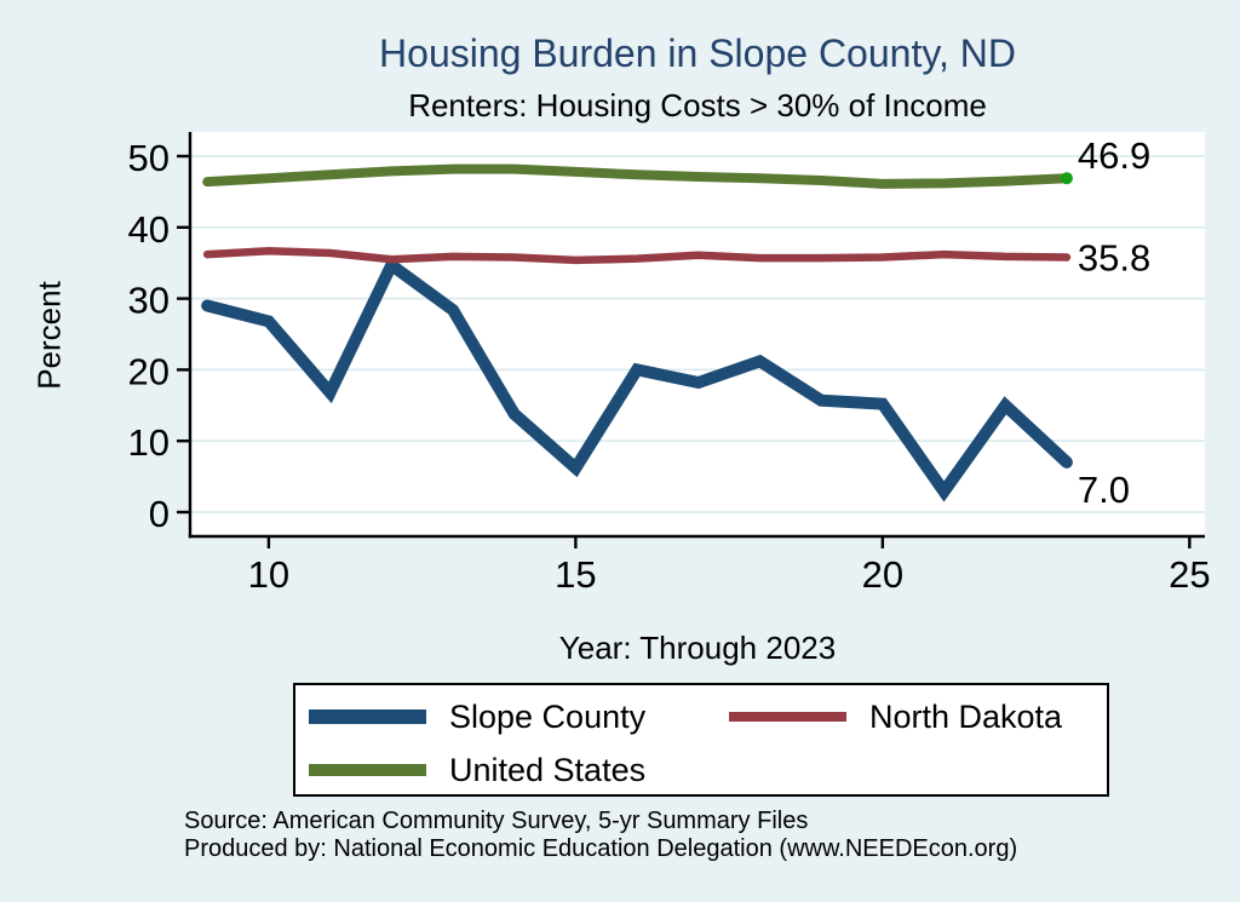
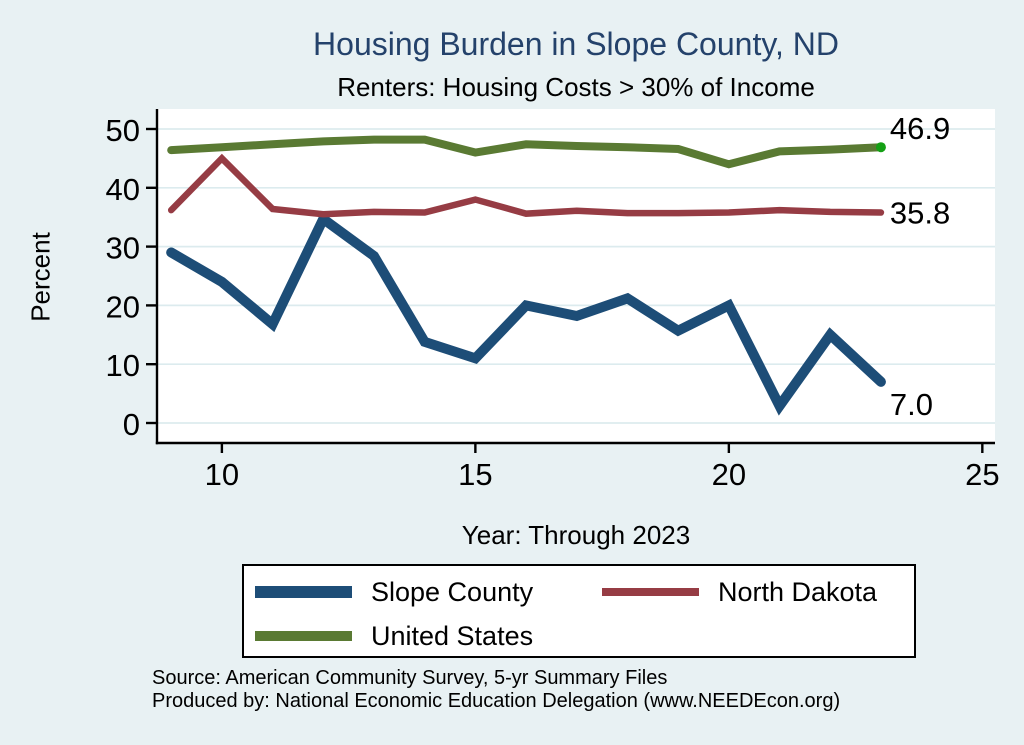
Slope County/10: 27 -> 24
North Dakota/10: 37 -> 45
Slope County/15: 6 -> 11
North Dakota/15: 35 -> 38
United States/15: 48 -> 46
Slope County/20: 15 -> 20
United States/20: 46 -> 44
